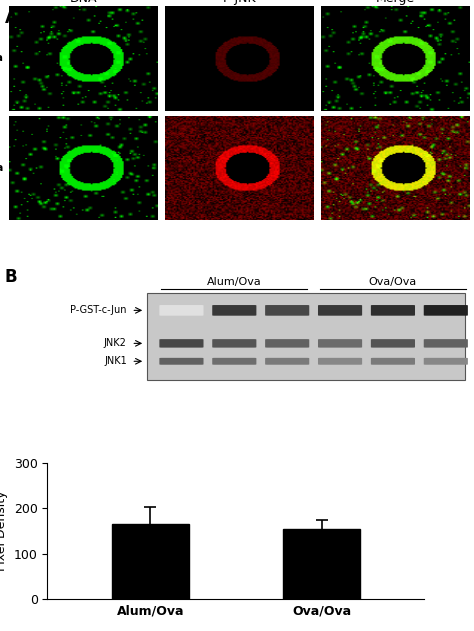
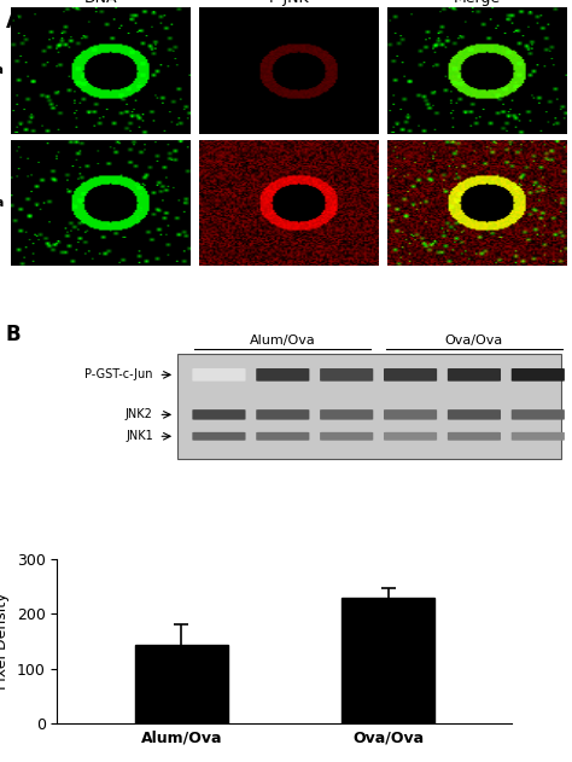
Alum/Ova: 165 -> 143
Ova/Ova: 155 -> 228
